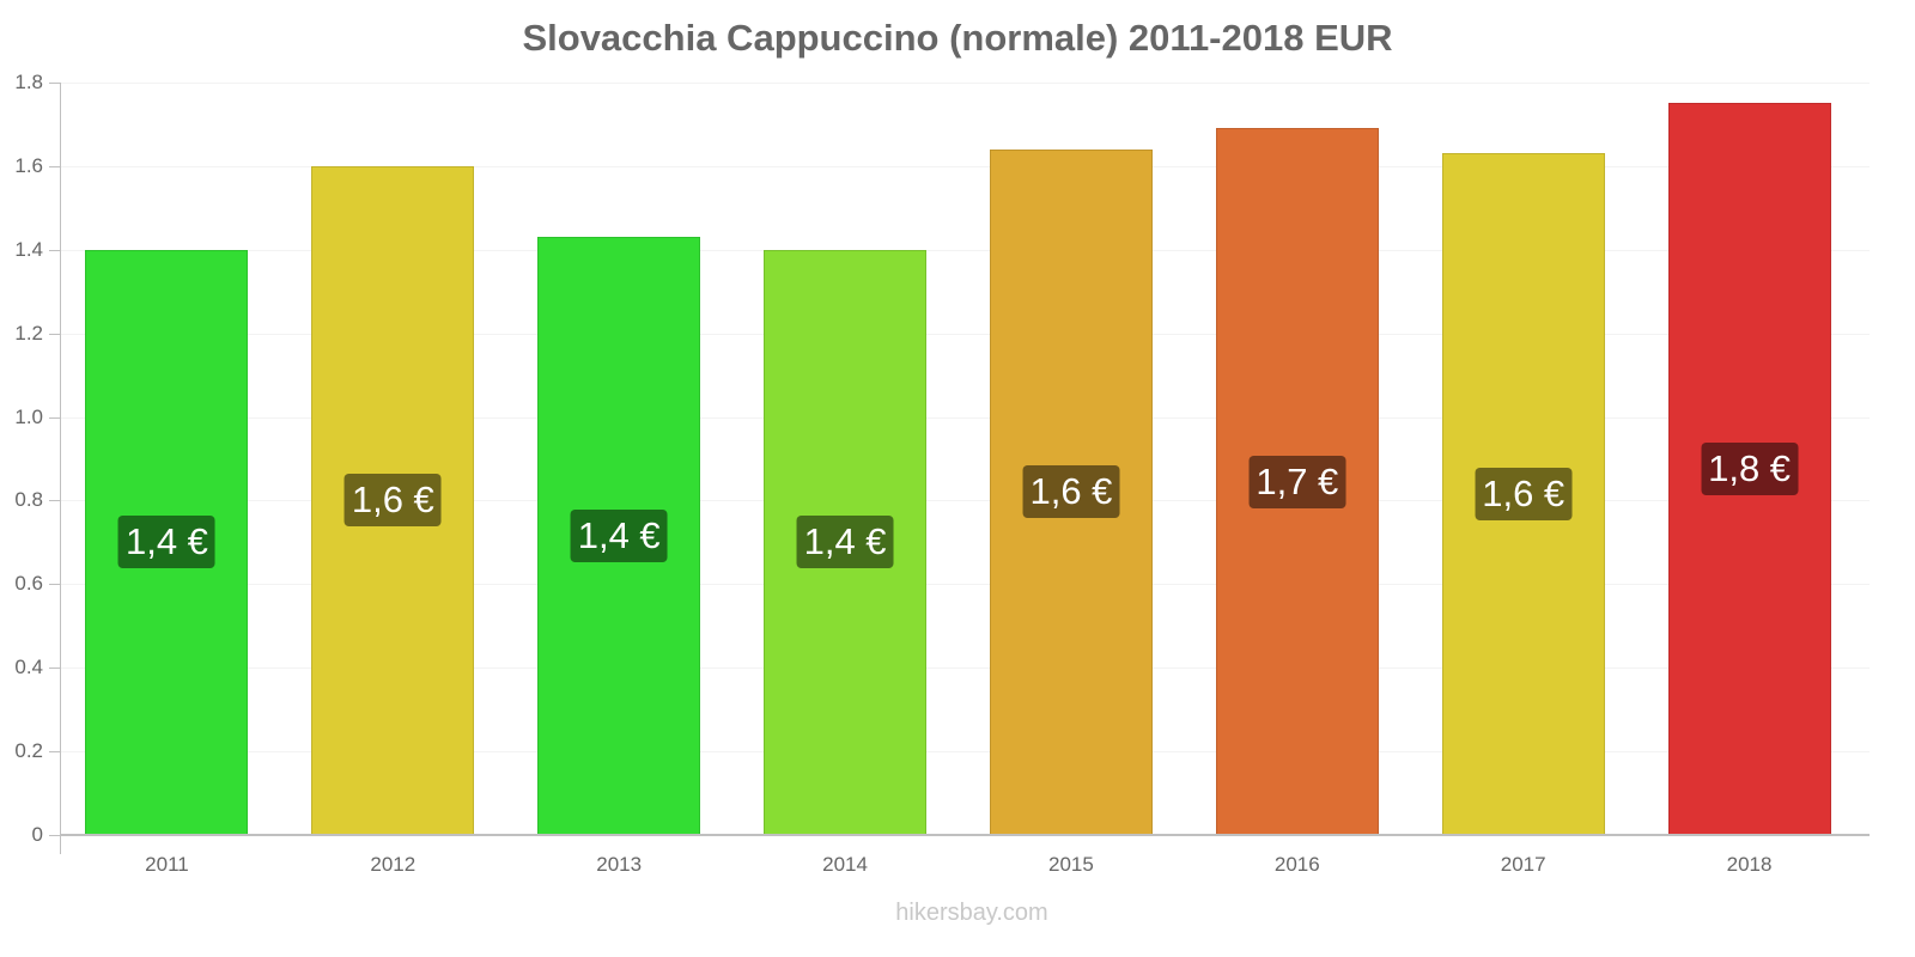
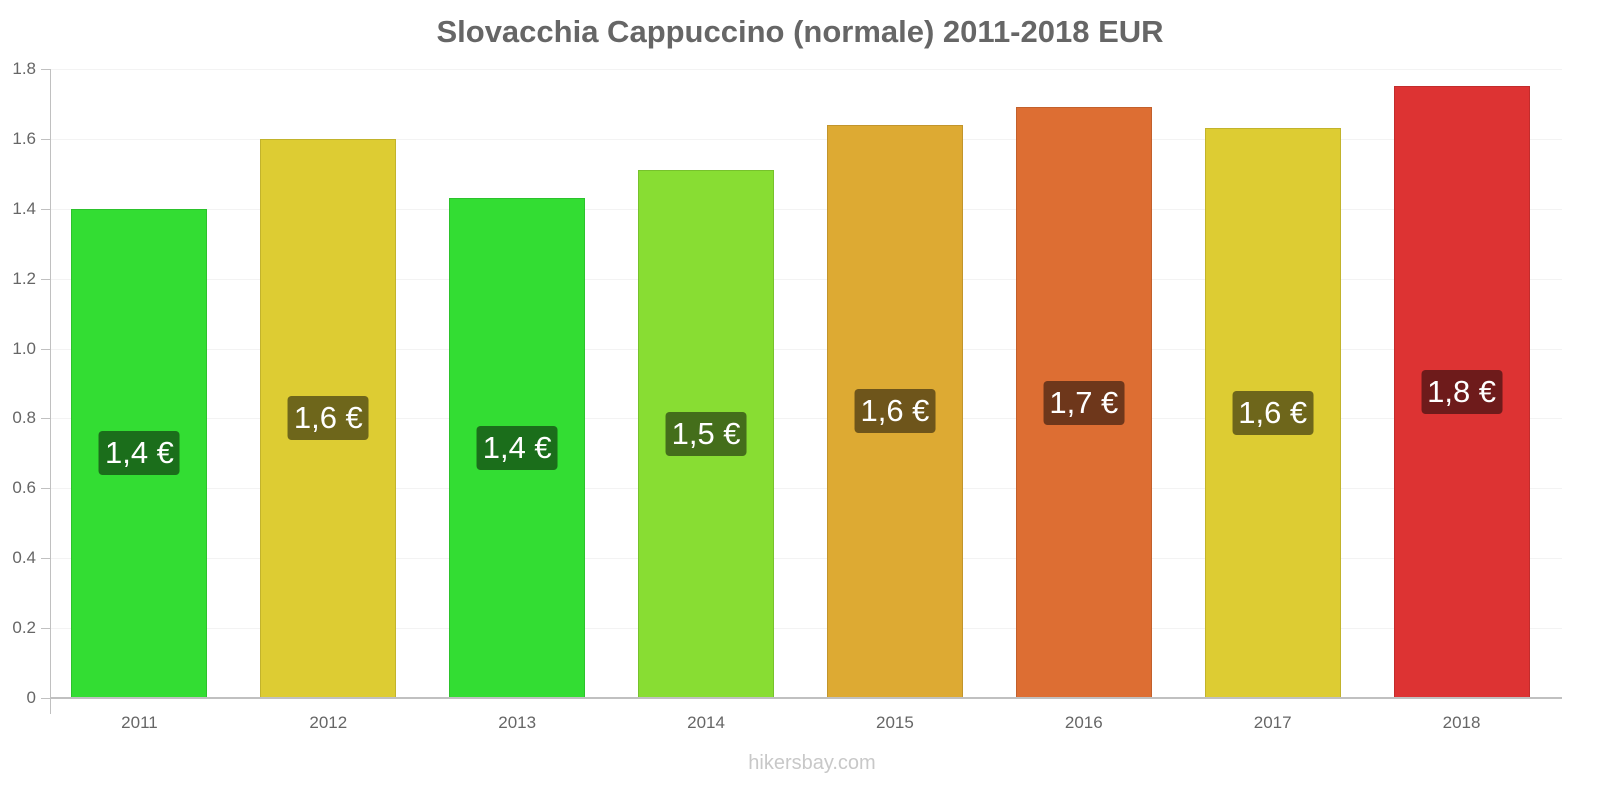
2014: 1,4 -> 1,5
